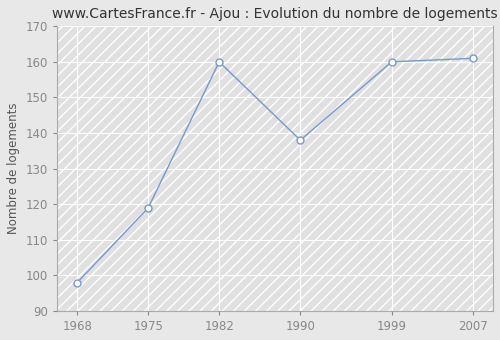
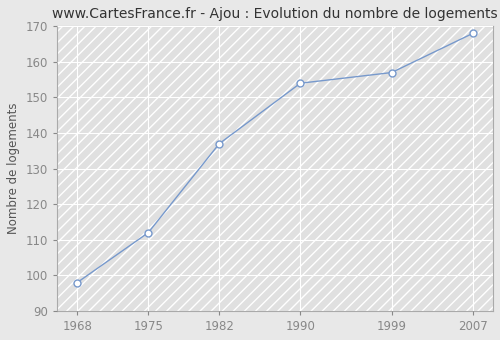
1975: 119 -> 112
1982: 160 -> 137
1990: 138 -> 154
1999: 160 -> 157
2007: 161 -> 168
